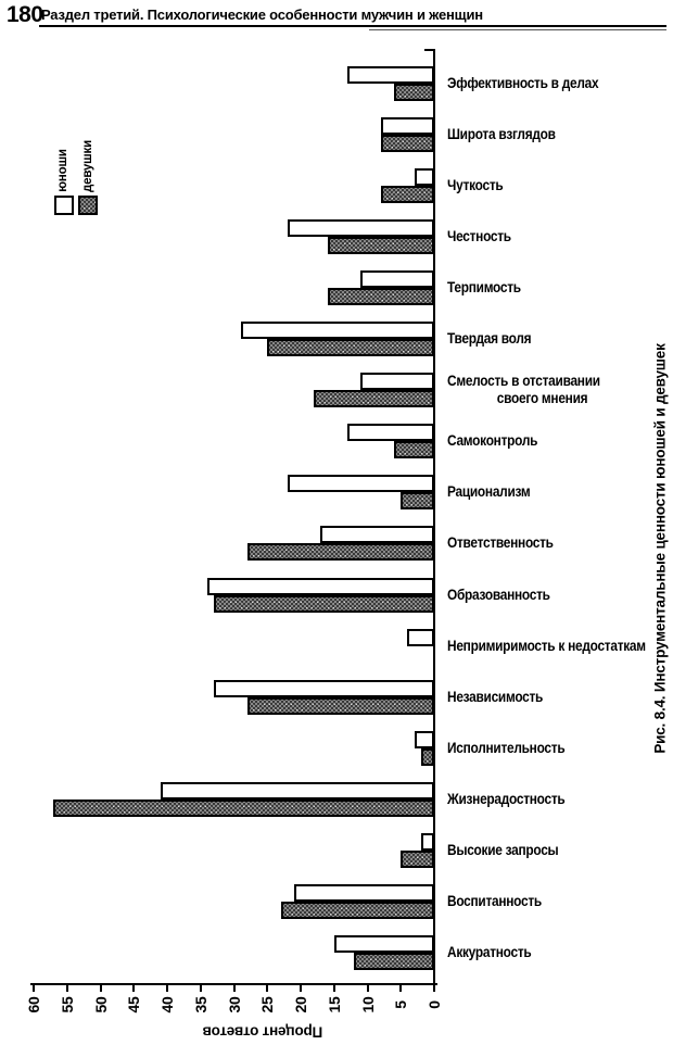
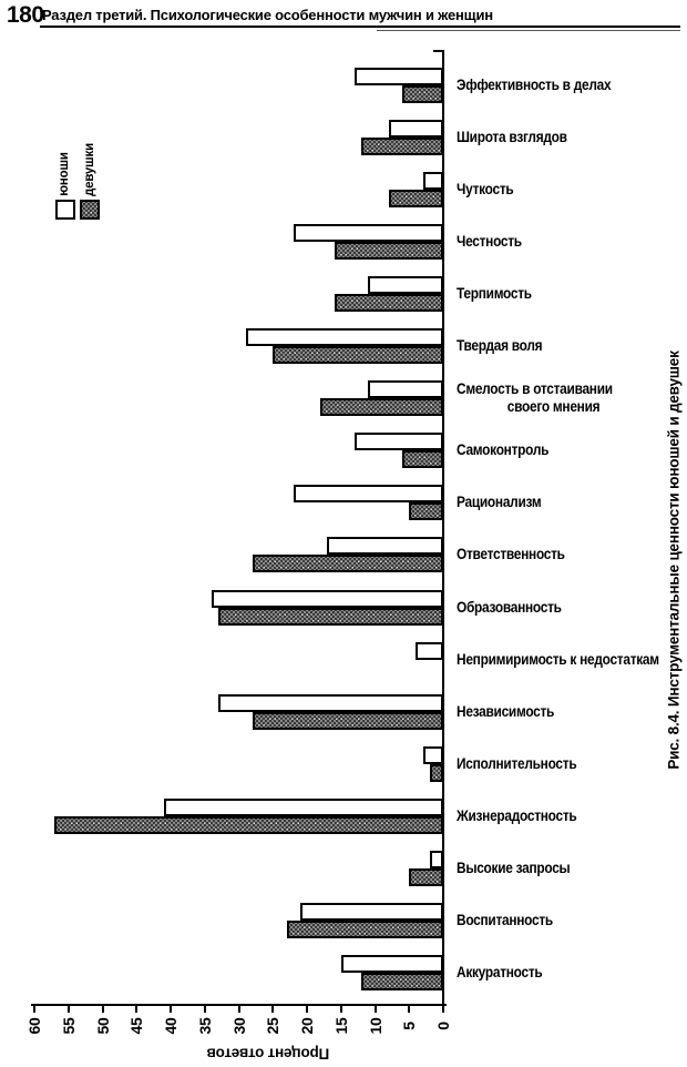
девушки/Широта взглядов: 8 -> 12
